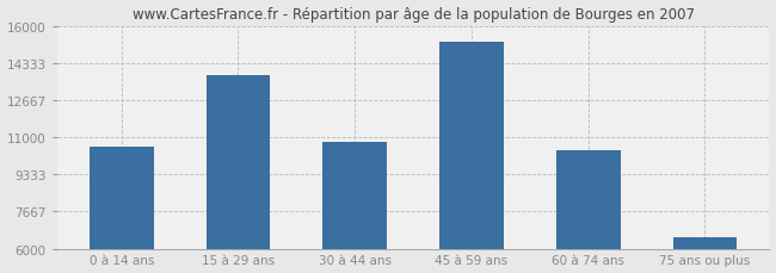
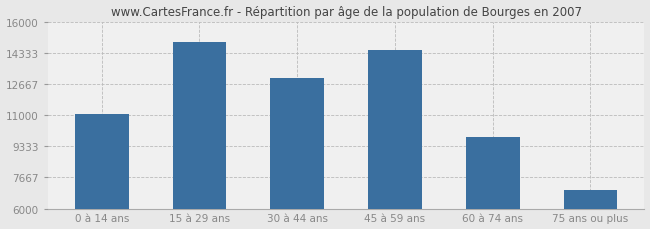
0 à 14 ans: 10600 -> 11000
15 à 29 ans: 13800 -> 14900
30 à 44 ans: 10800 -> 13000
45 à 59 ans: 15300 -> 14400
60 à 74 ans: 10400 -> 9800
75 ans ou plus: 6500 -> 7000
